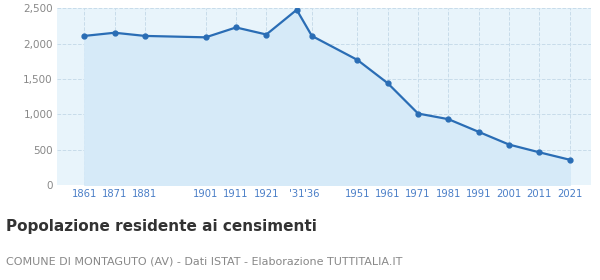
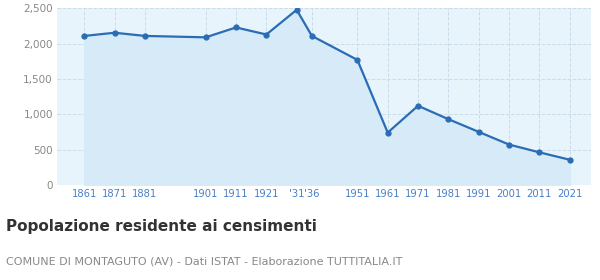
1961: 1,440 -> 740
1971: 1,010 -> 1,120
